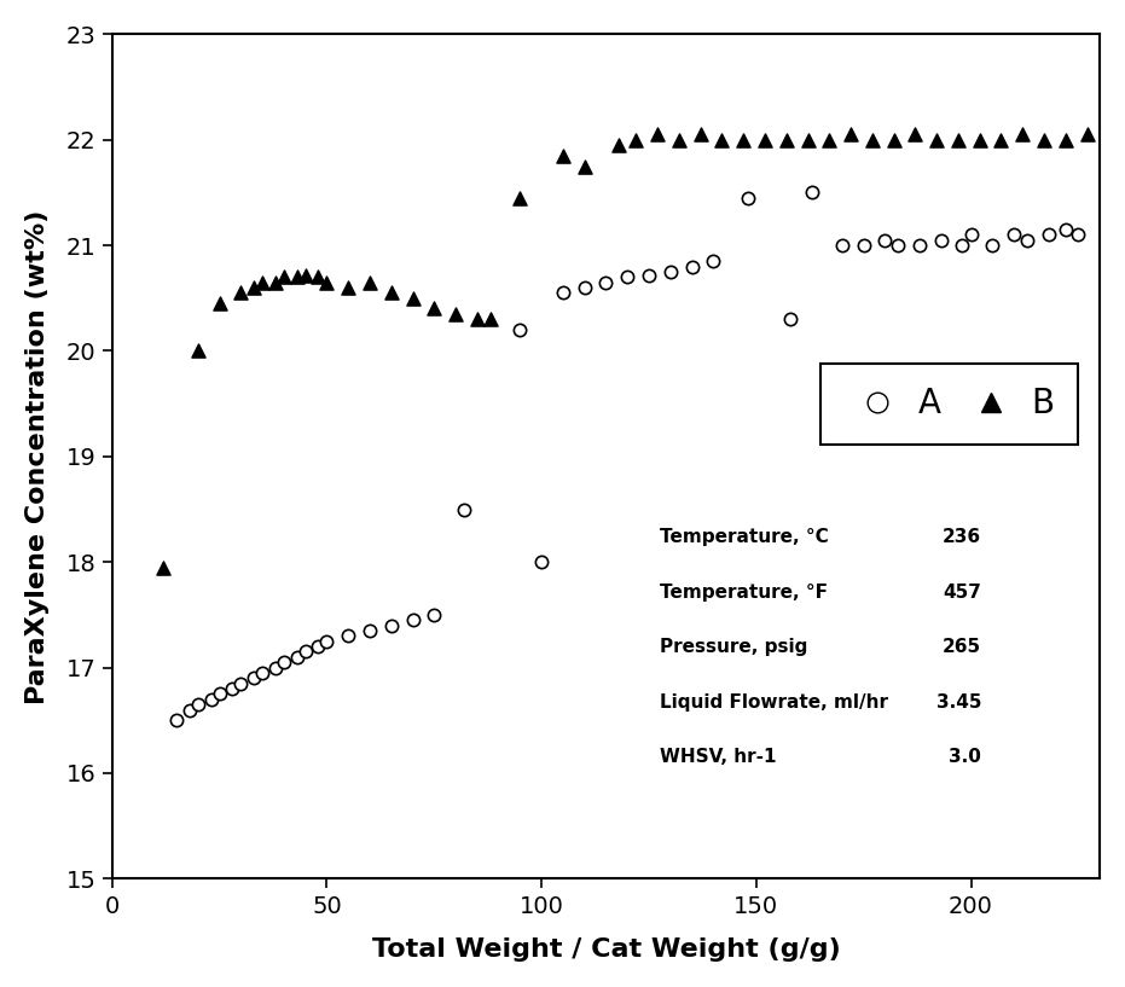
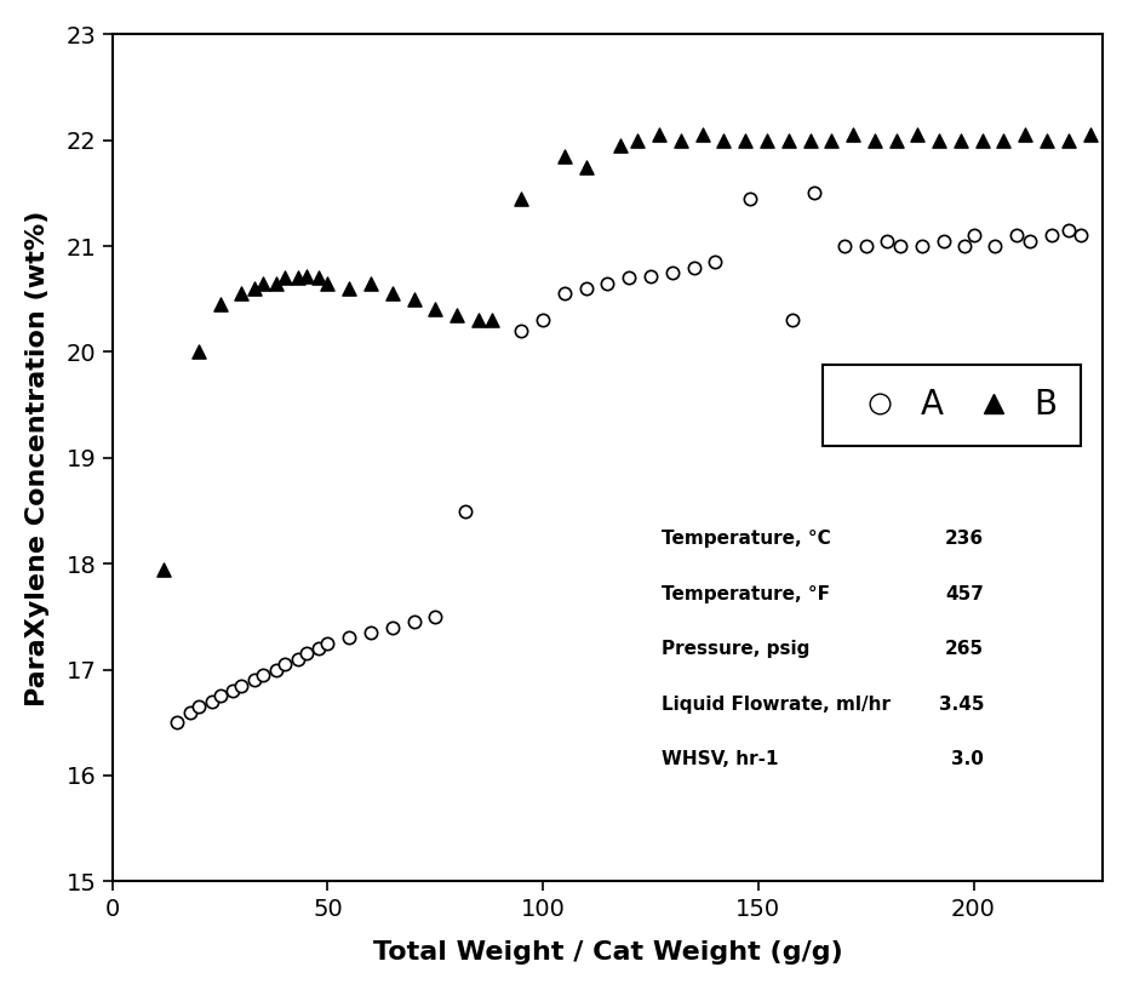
A/100: 18.00 -> 20.30
